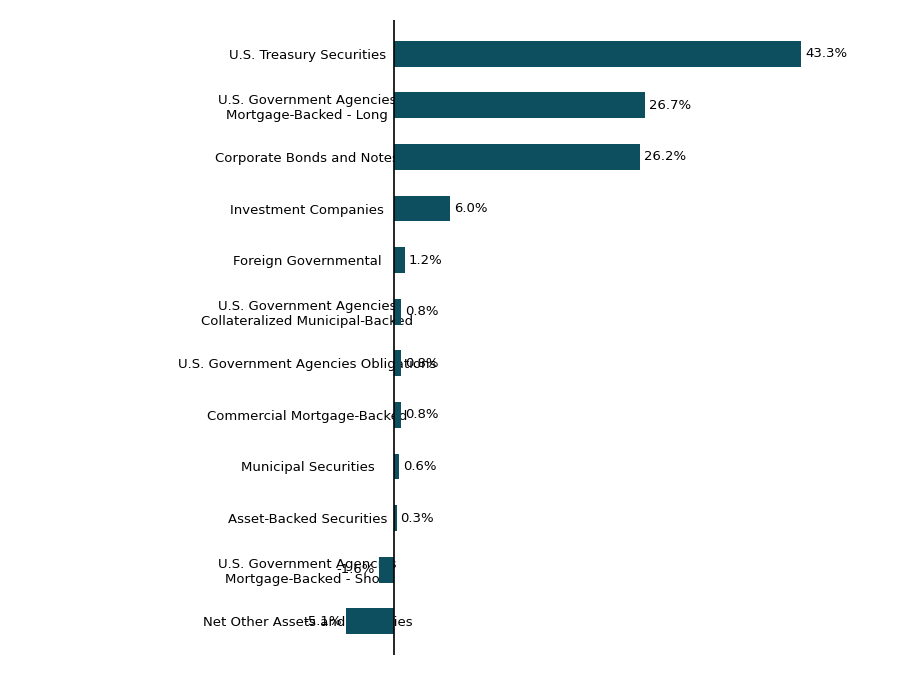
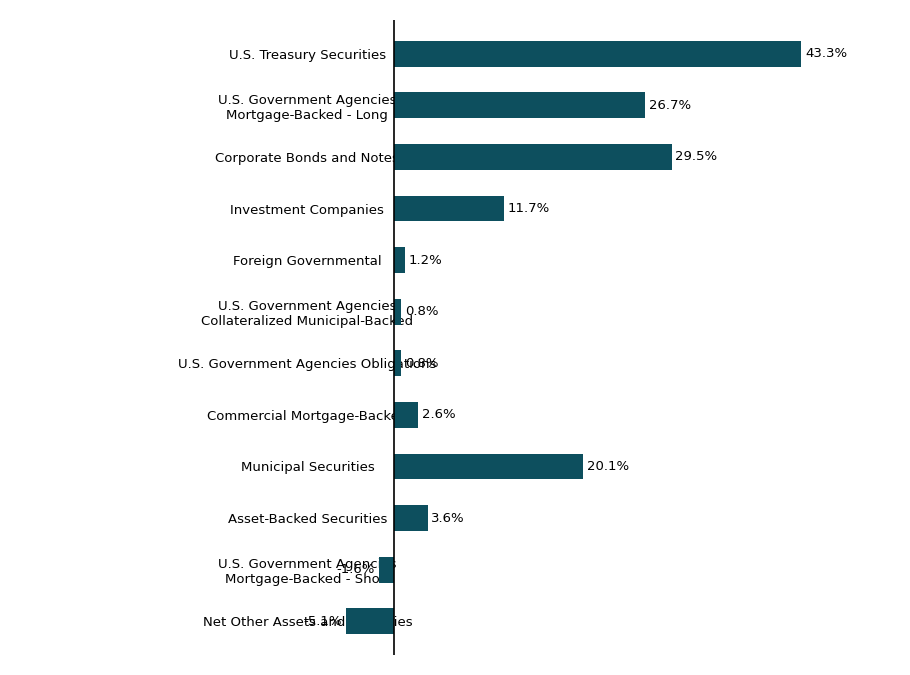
Corporate Bonds and Notes: 26.2% -> 29.5%
Investment Companies: 6.0% -> 11.7%
Commercial Mortgage-Backed: 0.8% -> 2.6%
Municipal Securities: 0.6% -> 20.1%
Asset-Backed Securities: 0.3% -> 3.6%
